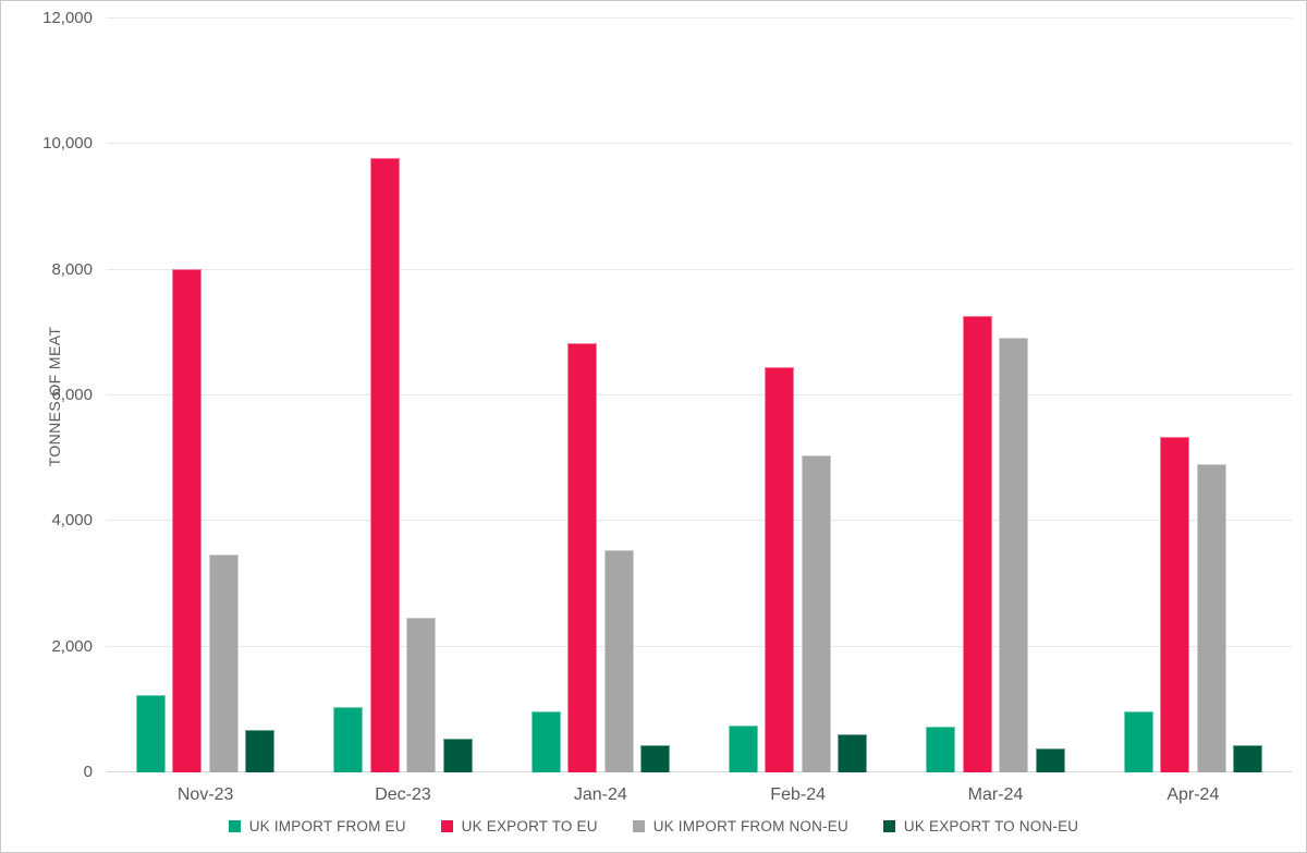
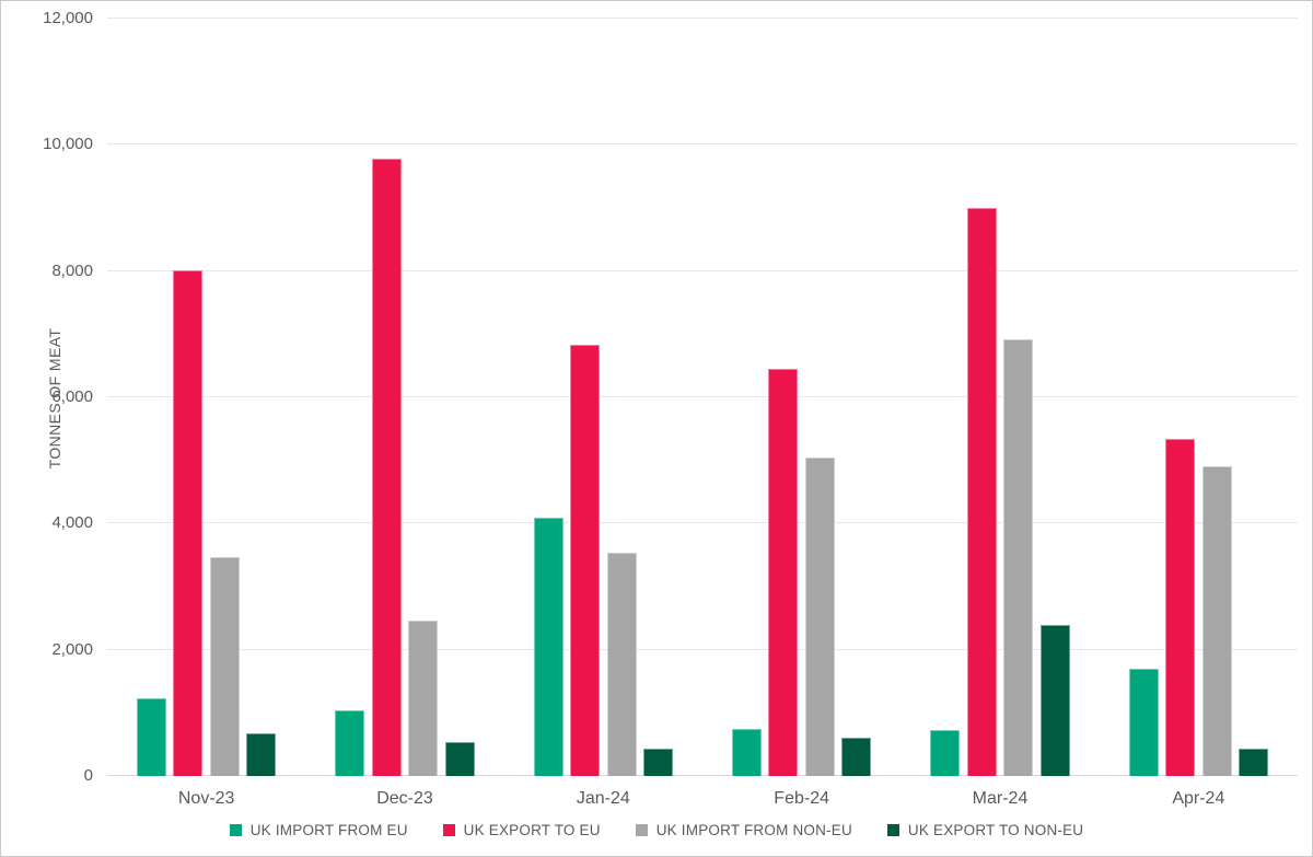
UK IMPORT FROM EU/Jan-24: 1000 -> 4100
UK EXPORT TO EU/Mar-24: 7300 -> 9000
UK EXPORT TO NON-EU/Mar-24: 400 -> 2400
UK IMPORT FROM EU/Apr-24: 1000 -> 1700
